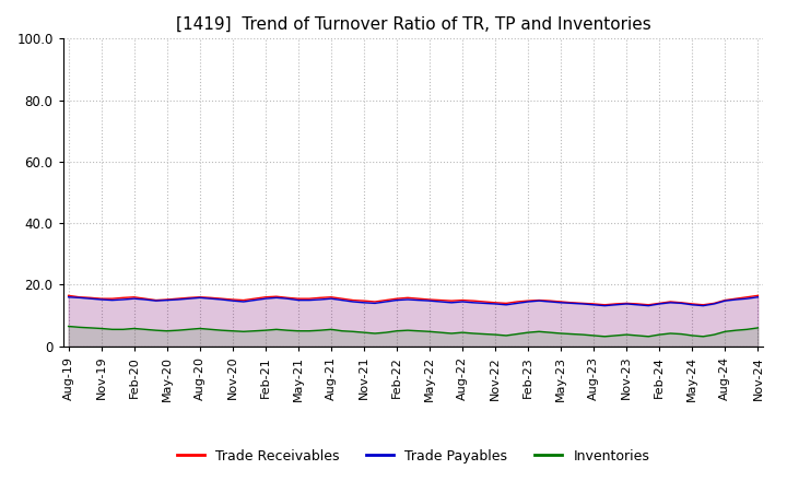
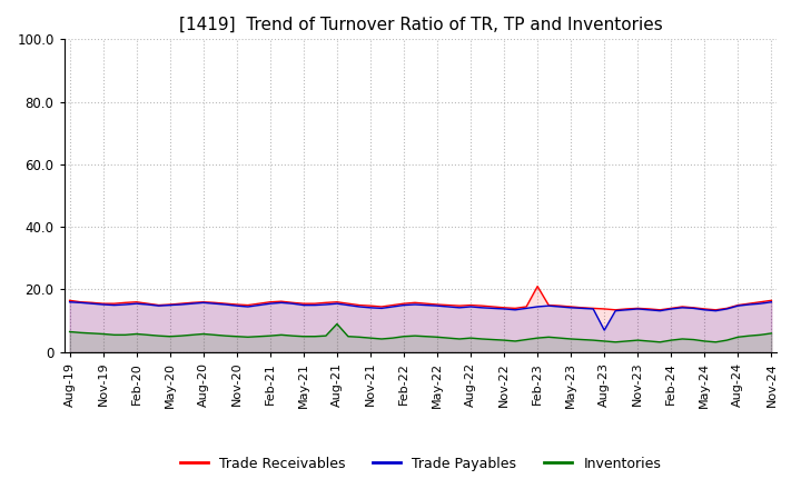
Inventories/Aug-21: 5.5 -> 9.0
Trade Receivables/Feb-23: 14.8 -> 21.0
Trade Payables/Aug-23: 13.5 -> 7.0
